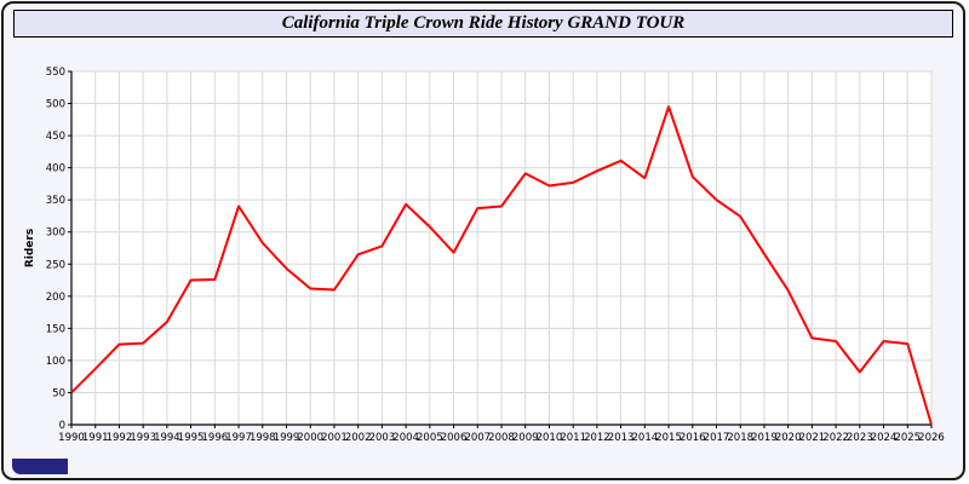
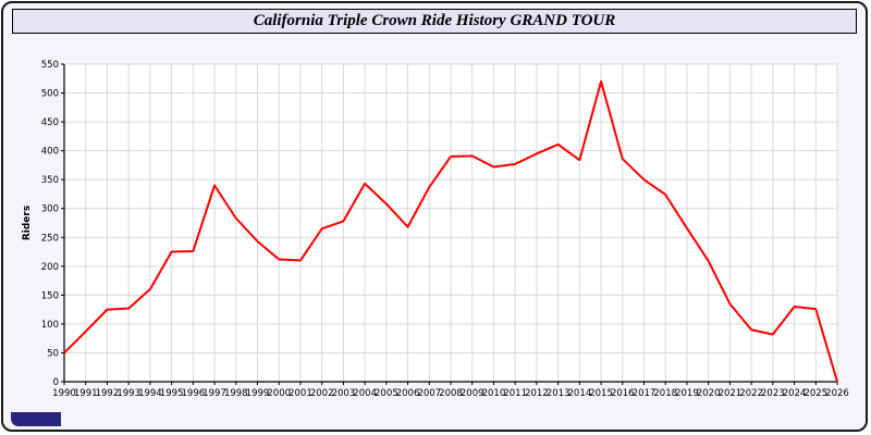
2008: 340 -> 390
2015: 500 -> 520
2022: 130 -> 90
